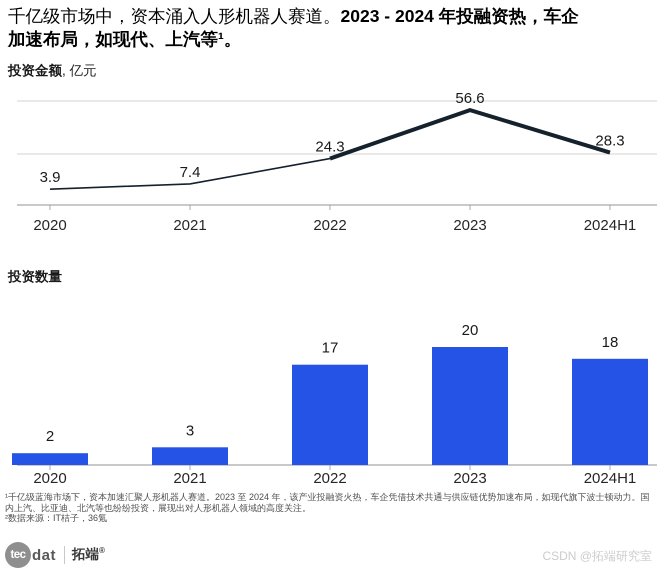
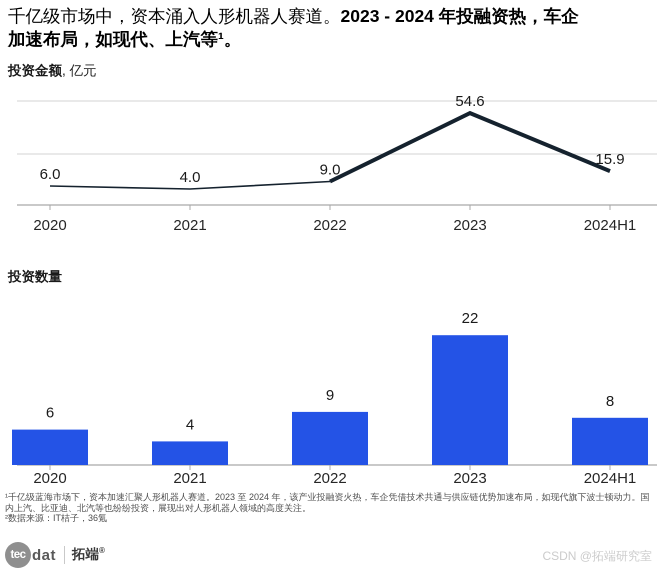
投资金额/2020: 3.9 -> 6.0
投资金额/2021: 7.4 -> 4.0
投资金额/2022: 24.3 -> 9.0
投资金额/2023: 56.6 -> 54.6
投资金额/2024H1: 28.3 -> 15.9
投资数量/2020: 2 -> 6
投资数量/2021: 3 -> 4
投资数量/2022: 17 -> 9
投资数量/2023: 20 -> 22
投资数量/2024H1: 18 -> 8
